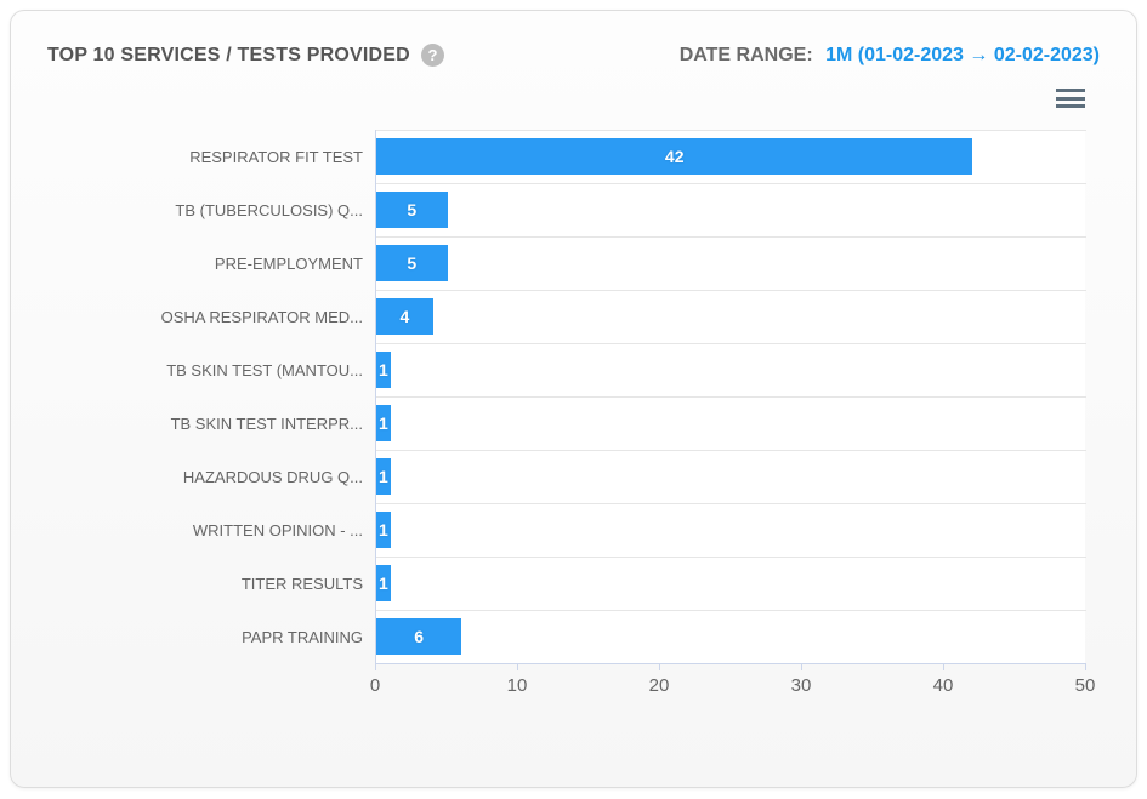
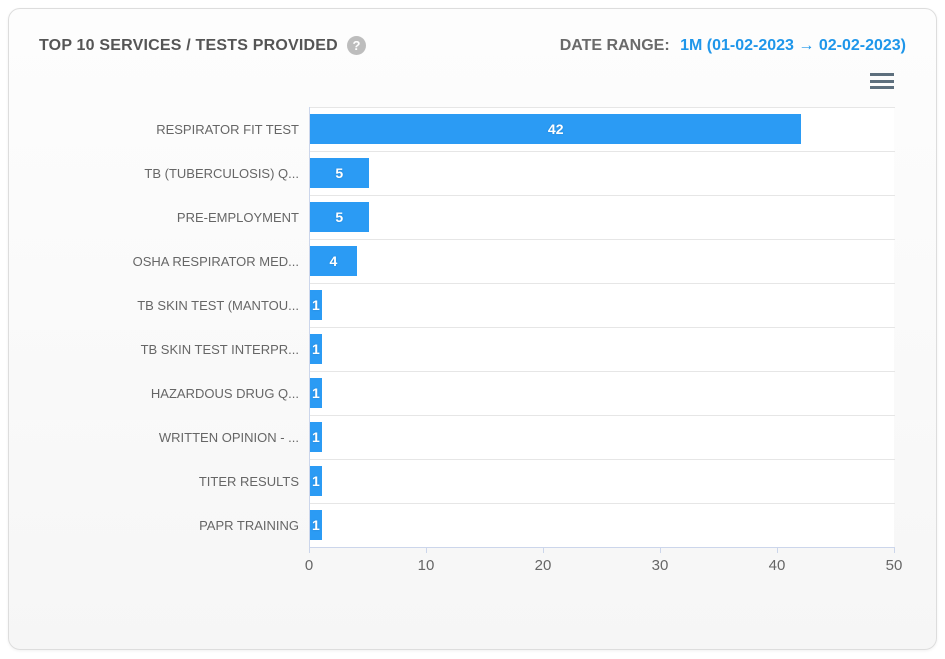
PAPR TRAINING: 6 -> 1
